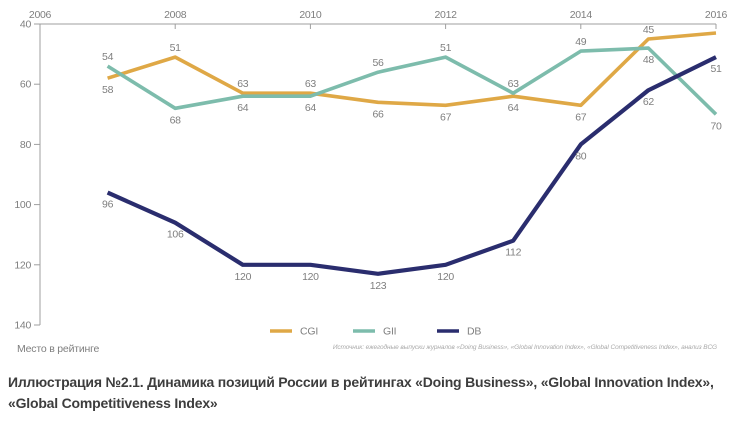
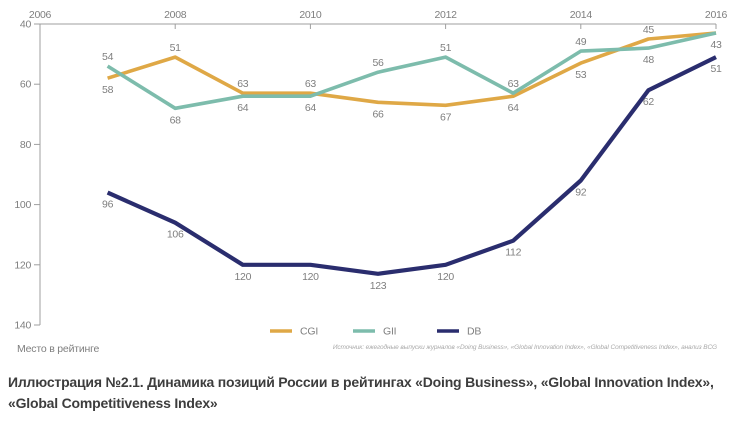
CGI/2014: 67 -> 53
DB/2014: 80 -> 92
GII/2016: 70 -> 43
